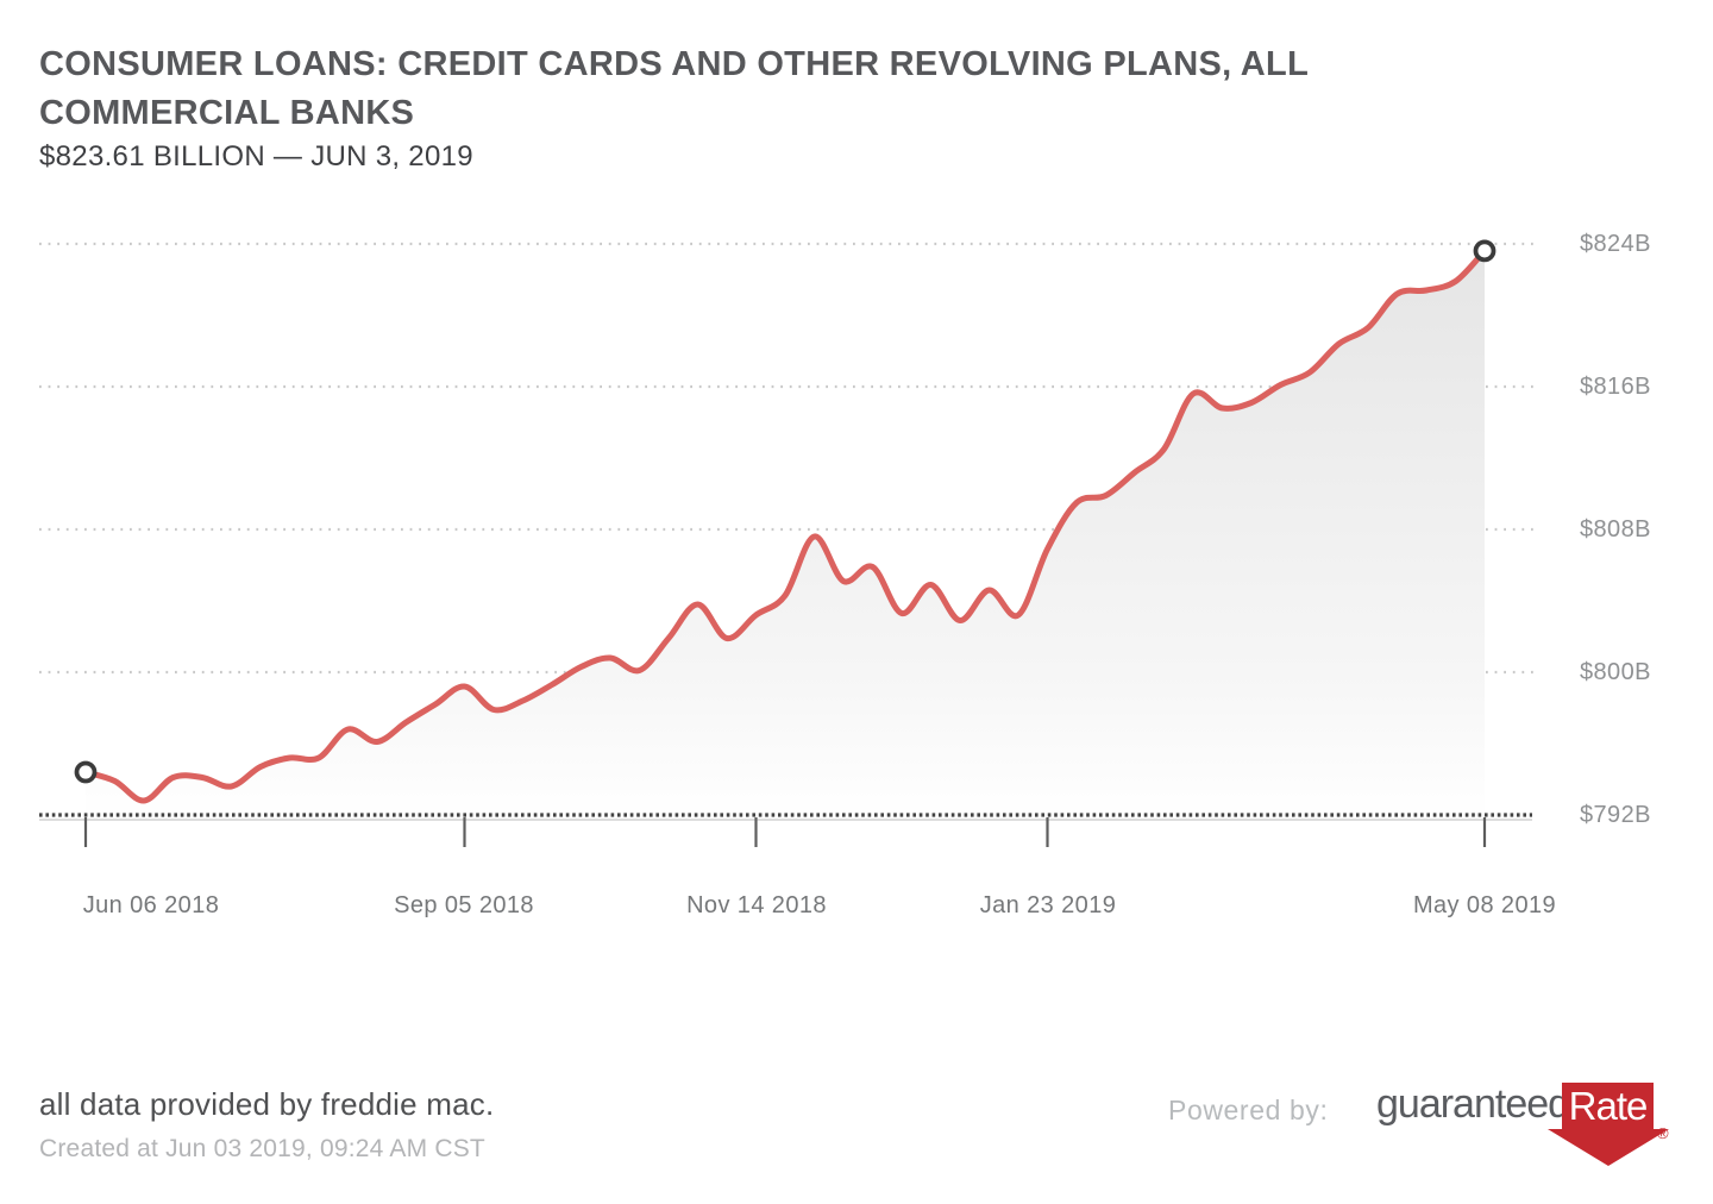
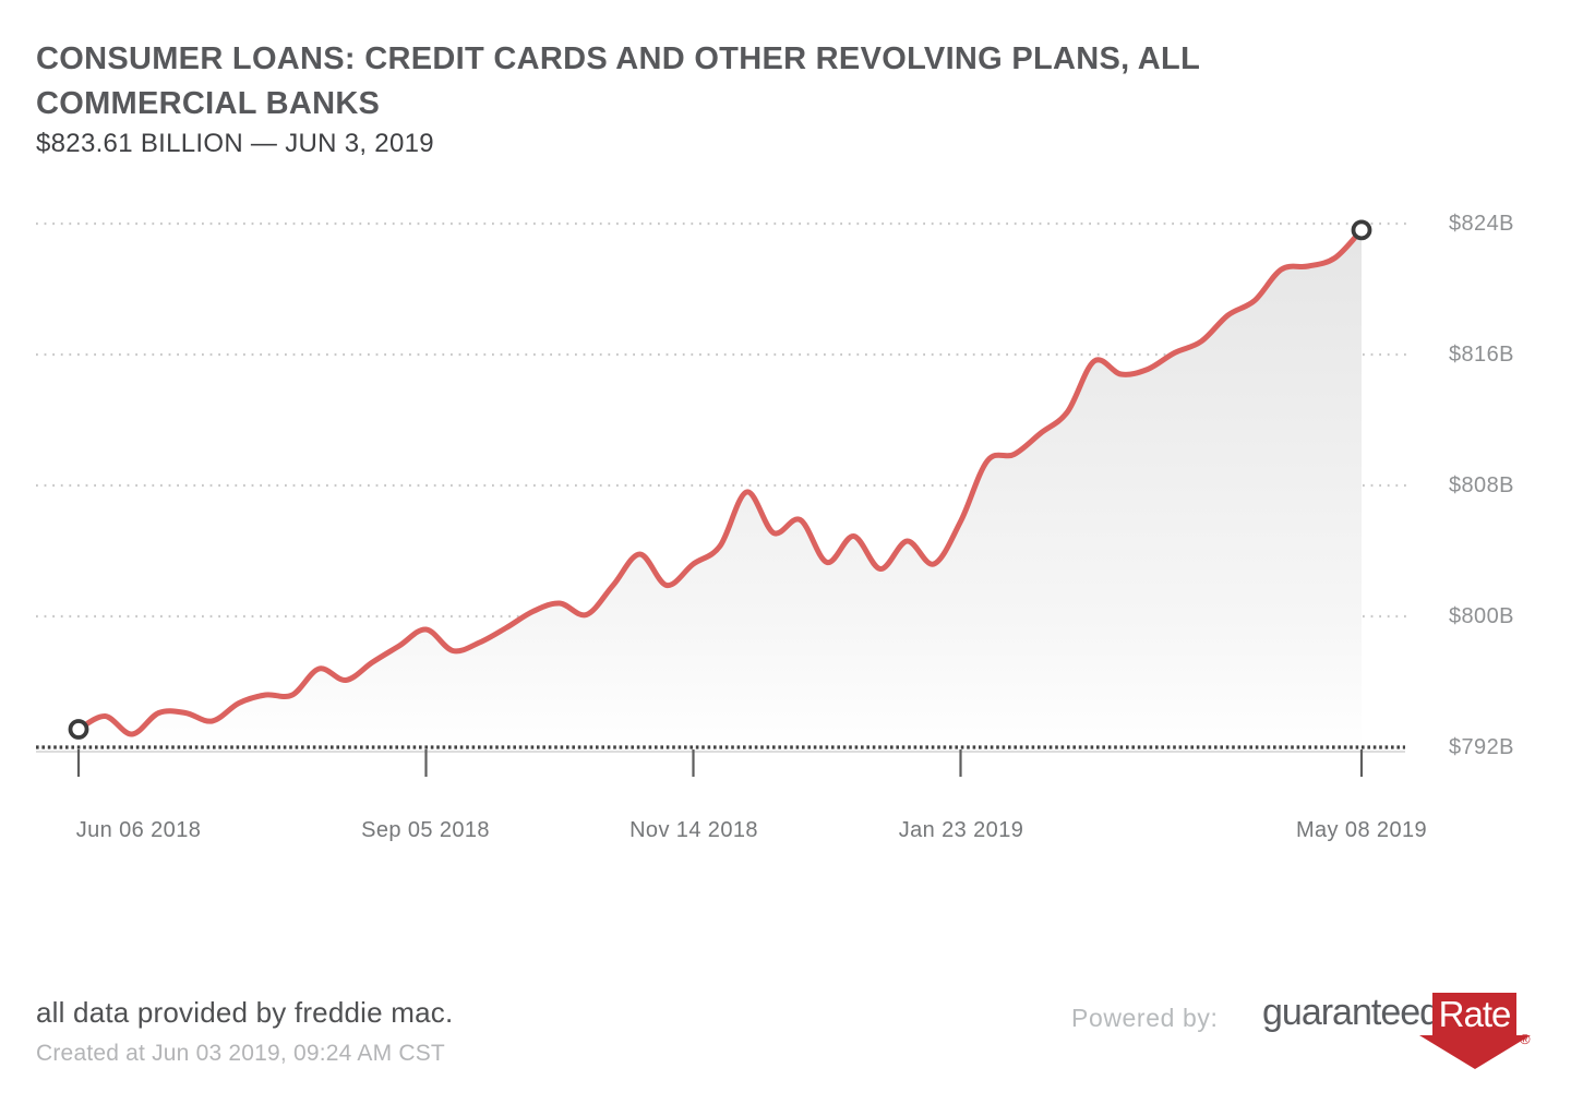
Jun 06 2018: $794.4B -> $793.1B
Jan 23 2019: $806.9B -> $805.8B
